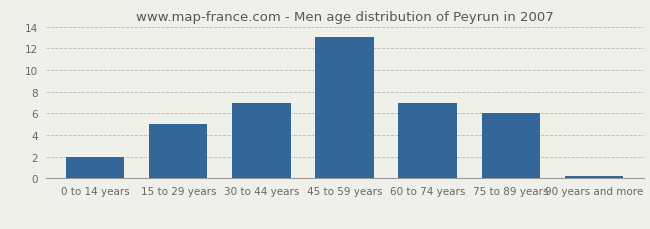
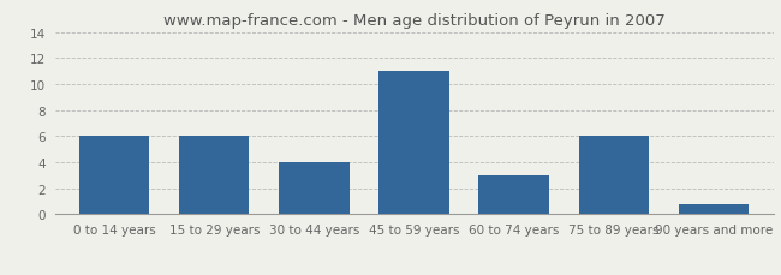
0 to 14 years: 2.0 -> 6.0
15 to 29 years: 5.0 -> 6.0
30 to 44 years: 7.0 -> 4.0
45 to 59 years: 13.0 -> 11.0
60 to 74 years: 7.0 -> 3.0
90 years and more: 0.2 -> 0.8
